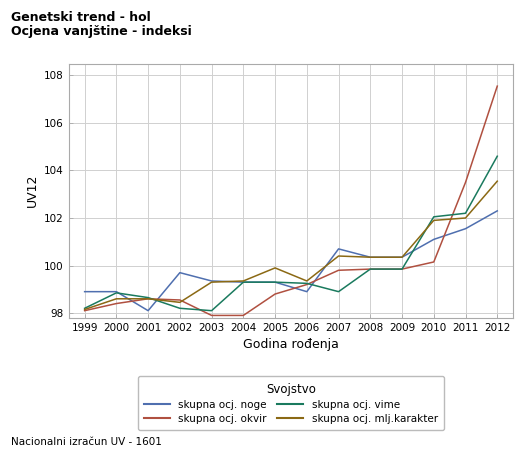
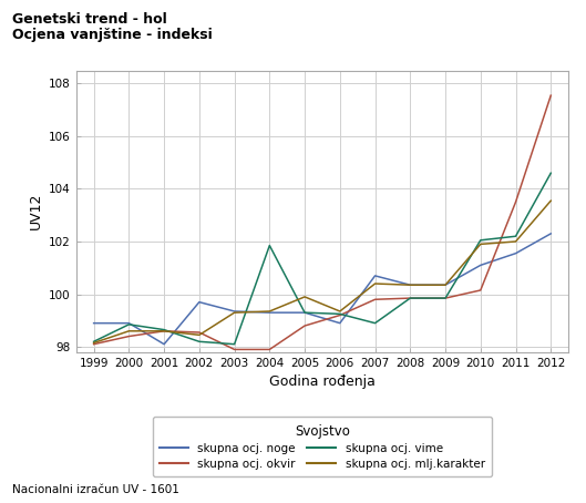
skupna ocj. vime/2004: 99.30 -> 101.85
